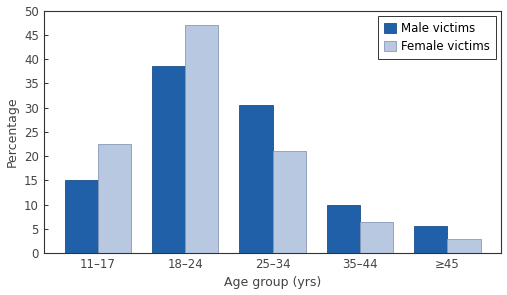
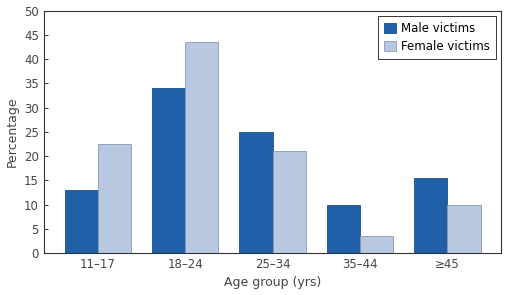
Male victims/11–17: 15.0 -> 13.0
Male victims/18–24: 38.6 -> 34.0
Female victims/18–24: 47.1 -> 43.5
Male victims/25–34: 30.6 -> 25.0
Female victims/35–44: 6.5 -> 3.5
Male victims/≥45: 5.6 -> 15.5
Female victims/≥45: 2.8 -> 10.0
